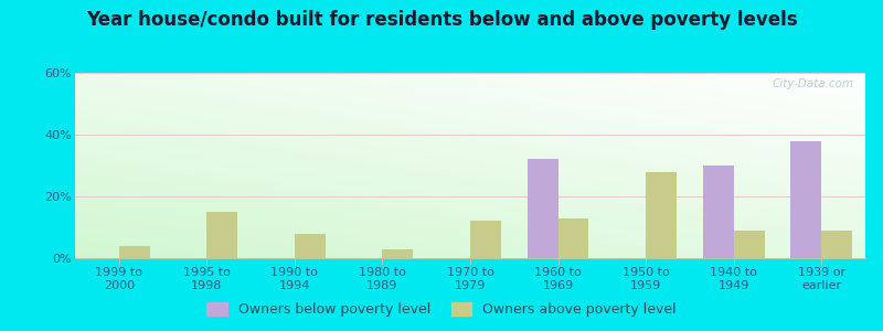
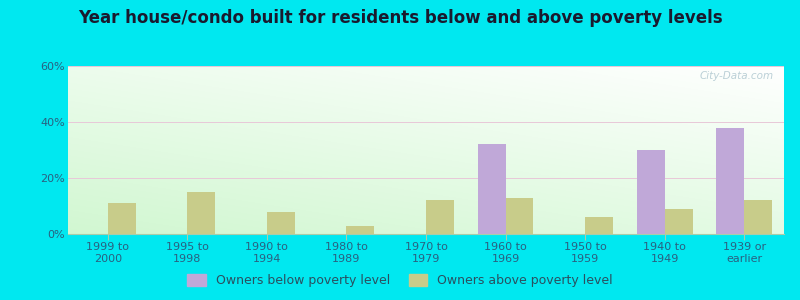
Owners above poverty level/1999 to 2000: 4% -> 11%
Owners above poverty level/1950 to 1959: 28% -> 6%
Owners above poverty level/1939 or earlier: 9% -> 12%
